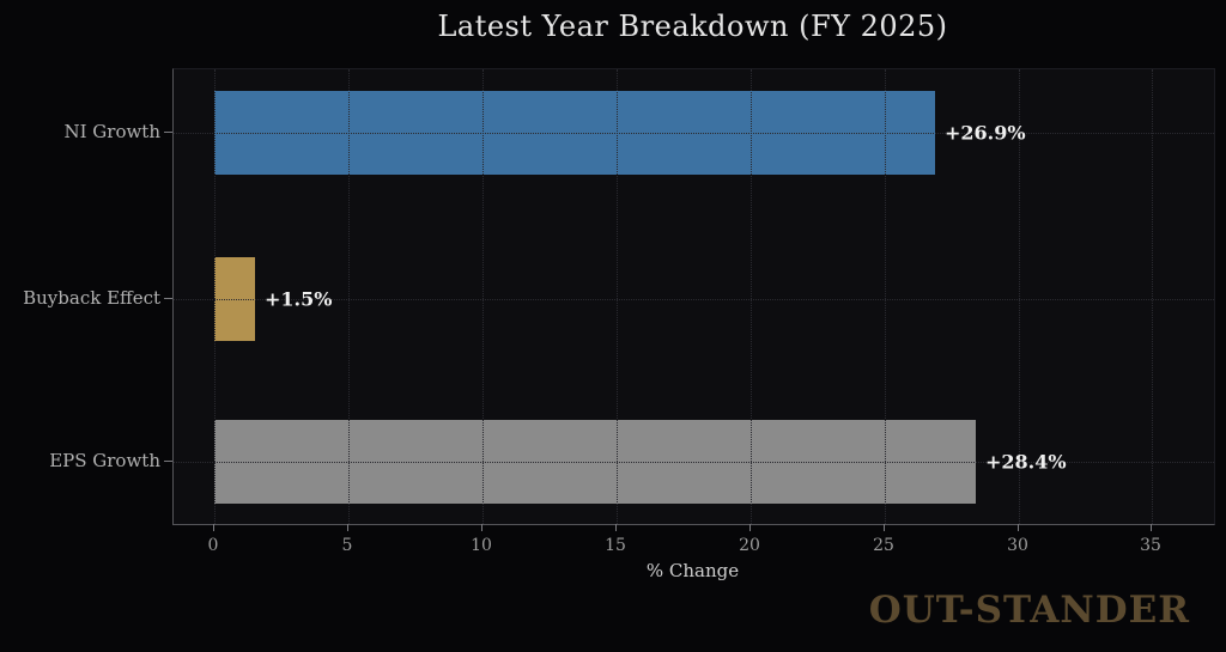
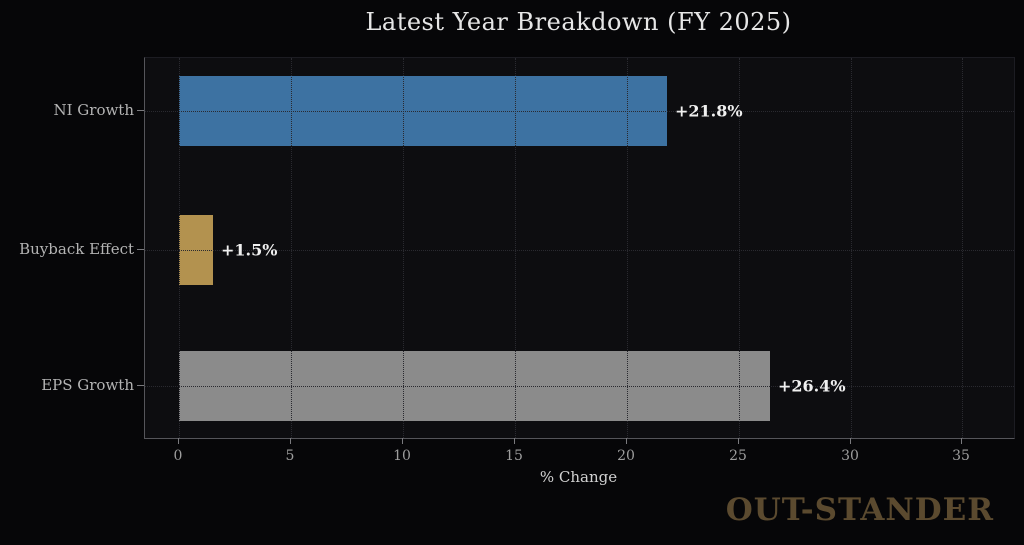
NI Growth: +26.9% -> +21.8%
EPS Growth: +28.4% -> +26.4%
